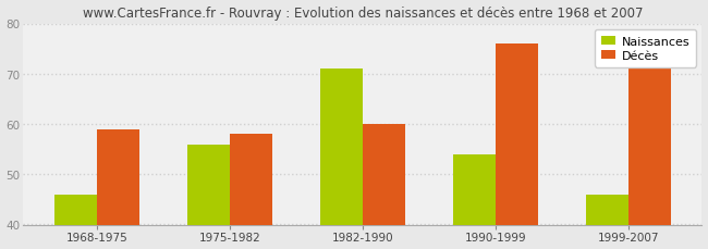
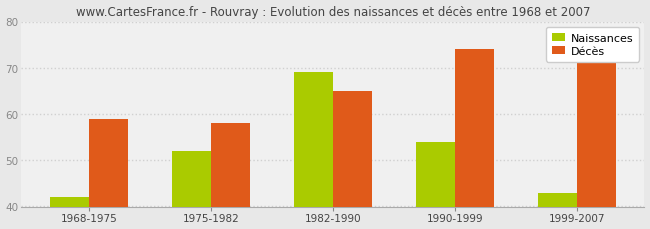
Naissances/1968-1975: 46 -> 42
Naissances/1975-1982: 56 -> 52
Naissances/1982-1990: 71 -> 69
Décès/1982-1990: 60 -> 65
Décès/1990-1999: 76 -> 74
Naissances/1999-2007: 46 -> 43
